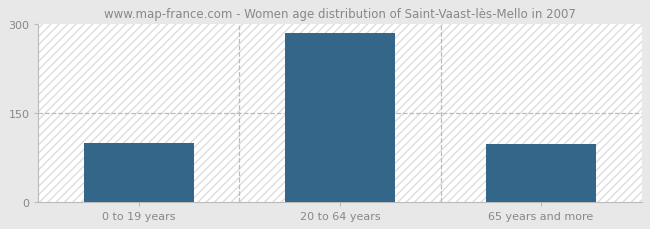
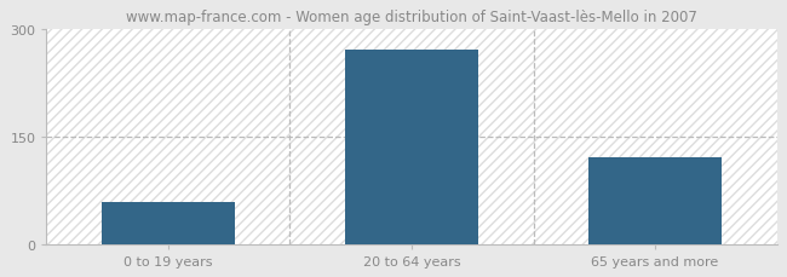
0 to 19 years: 100 -> 58
20 to 64 years: 285 -> 272
65 years and more: 98 -> 122
